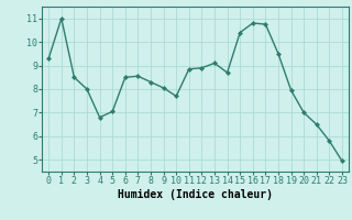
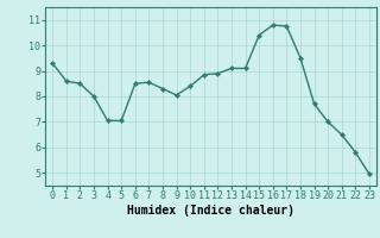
1: 11.00 -> 8.60
4: 6.80 -> 7.05
10: 7.70 -> 8.40
14: 8.70 -> 9.10
19: 7.95 -> 7.70
